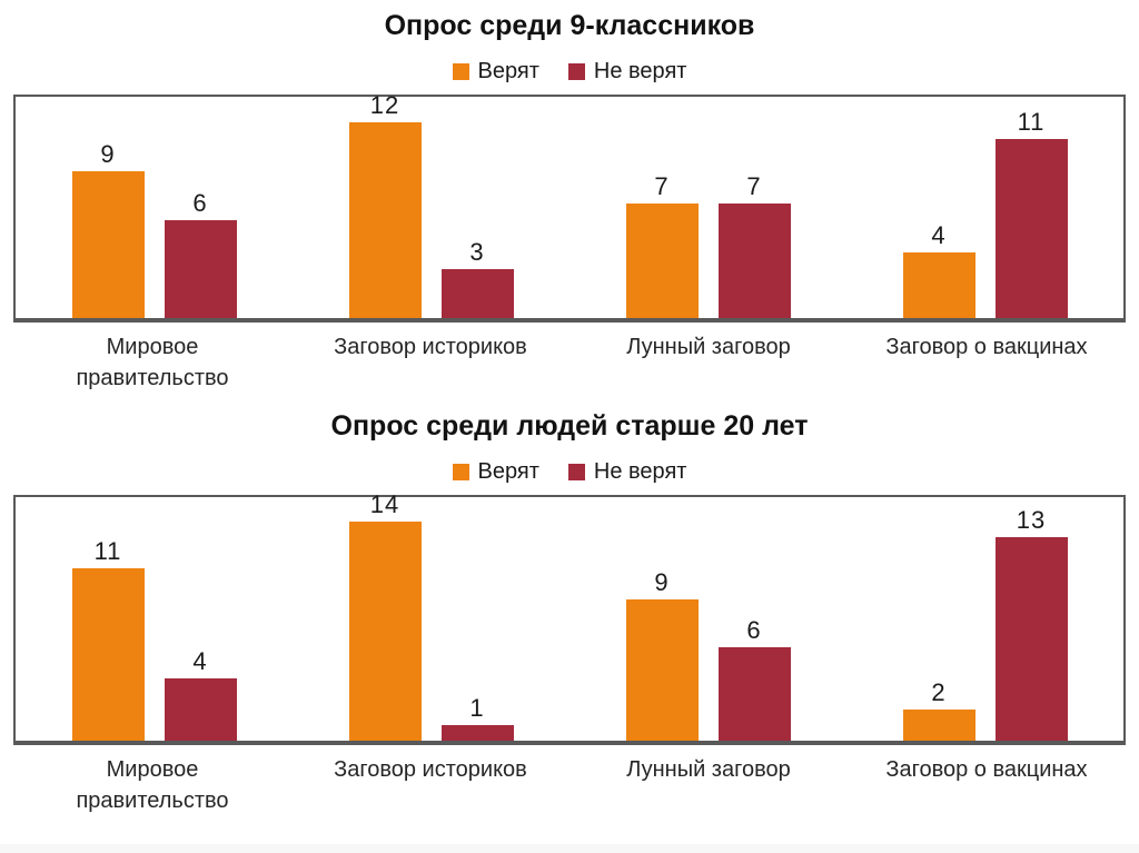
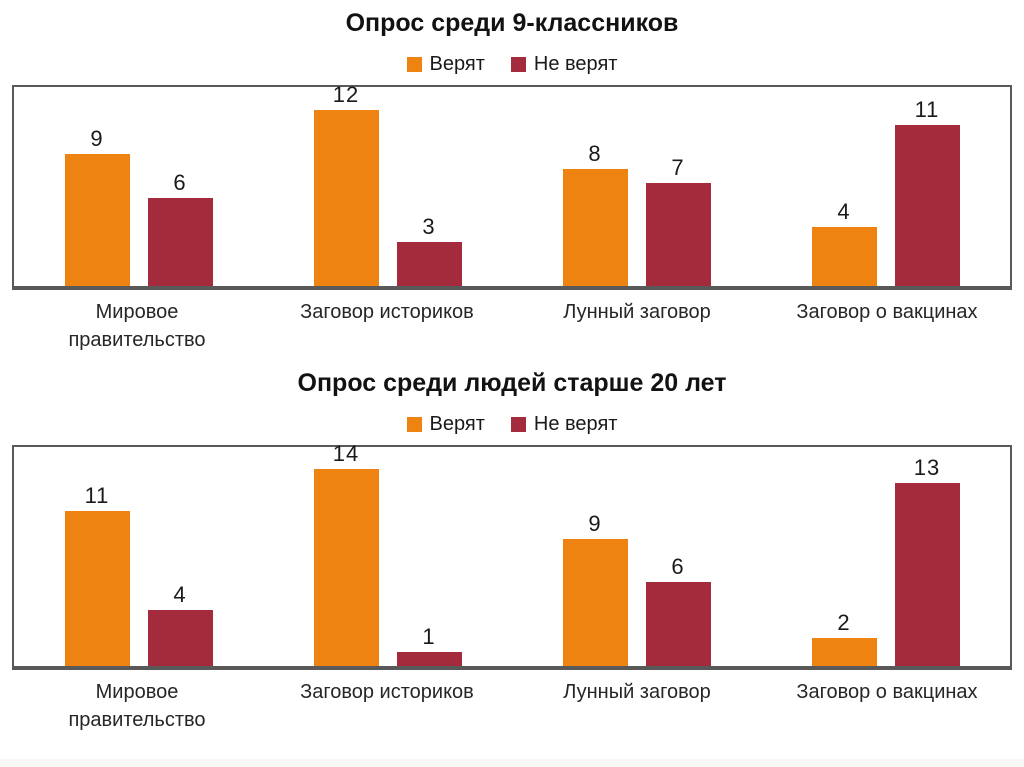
Опрос среди 9-классников/Верят/Лунный заговор: 7 -> 8
